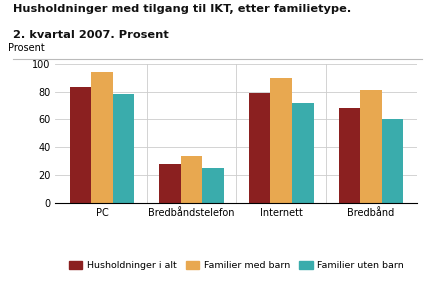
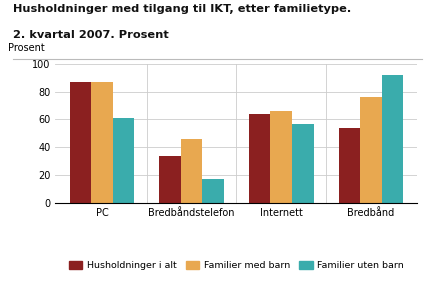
Husholdninger i alt/PC: 83 -> 87
Familier med barn/PC: 94 -> 87
Familier uten barn/PC: 78 -> 61
Husholdninger i alt/Bredbåndstelefon: 28 -> 34
Familier med barn/Bredbåndstelefon: 34 -> 46
Familier uten barn/Bredbåndstelefon: 25 -> 17
Husholdninger i alt/Internett: 79 -> 64
Familier med barn/Internett: 90 -> 66
Familier uten barn/Internett: 72 -> 57
Husholdninger i alt/Bredbånd: 68 -> 54
Familier med barn/Bredbånd: 81 -> 76
Familier uten barn/Bredbånd: 60 -> 92
